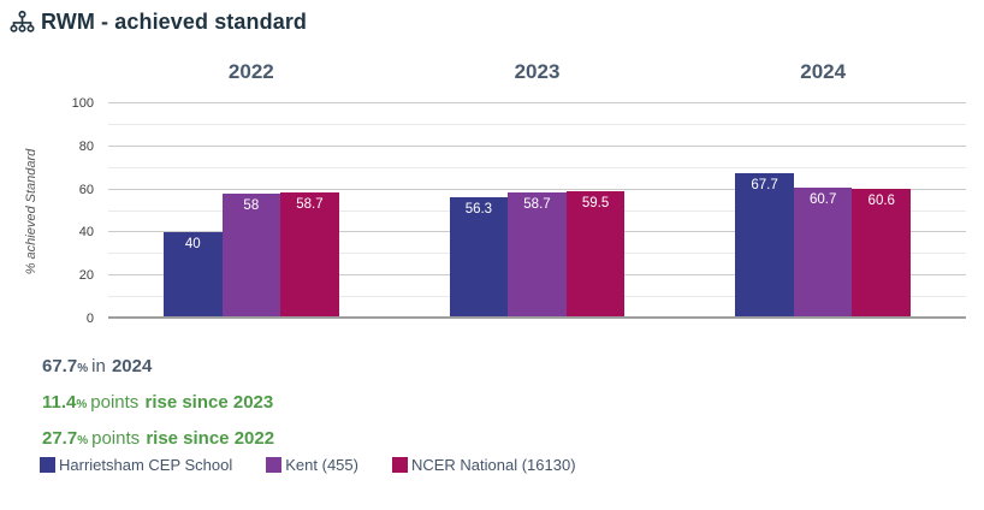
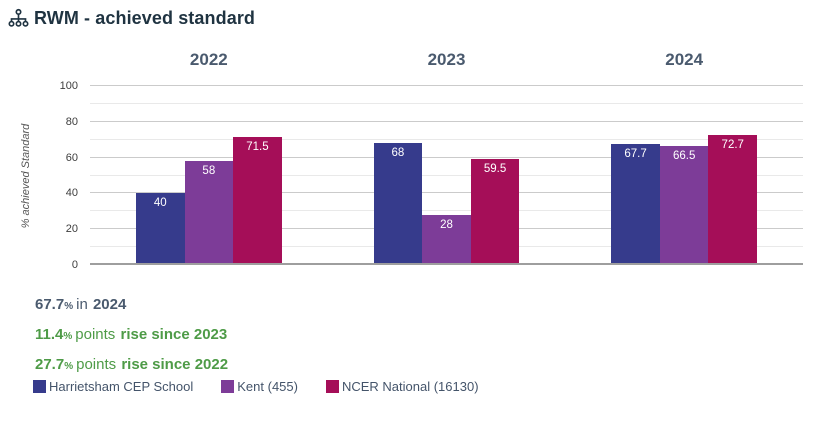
NCER National (16130)/2022: 58.7 -> 71.5
Harrietsham CEP School/2023: 56.3 -> 68
Kent (455)/2023: 58.7 -> 28
Kent (455)/2024: 60.7 -> 66.5
NCER National (16130)/2024: 60.6 -> 72.7
